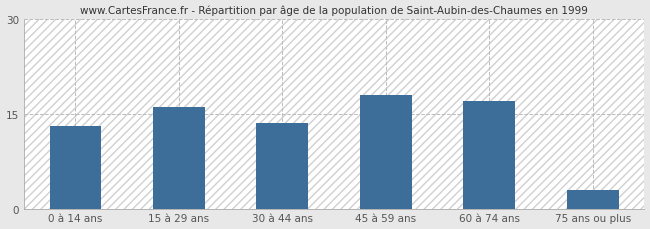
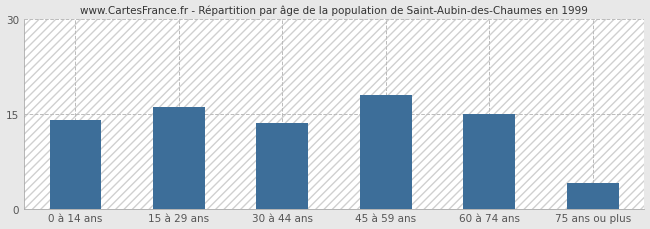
0 à 14 ans: 13.0 -> 14.0
60 à 74 ans: 17.0 -> 15.0
75 ans ou plus: 3.0 -> 4.0
